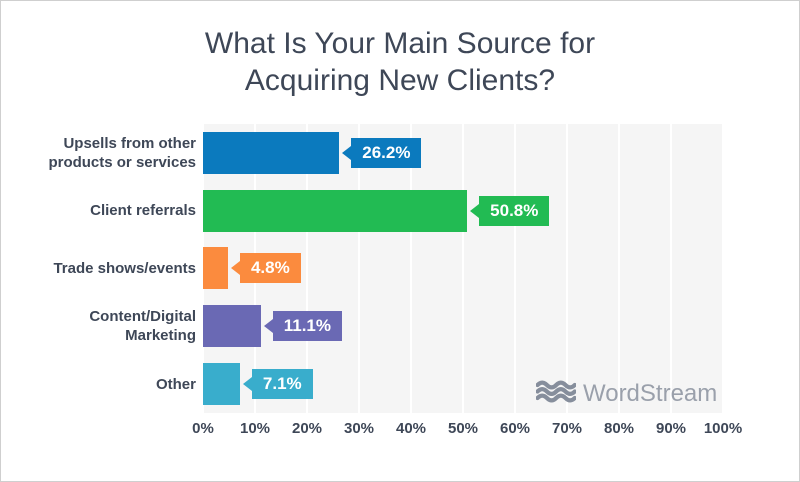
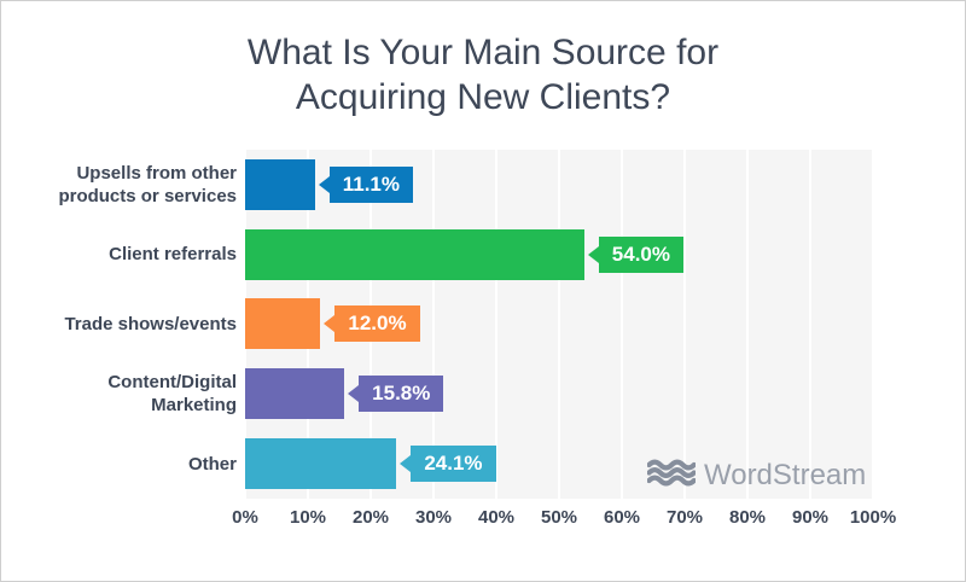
Upsells from other products or services: 26.2% -> 11.1%
Client referrals: 50.8% -> 54.0%
Trade shows/events: 4.8% -> 12.0%
Content/Digital Marketing: 11.1% -> 15.8%
Other: 7.1% -> 24.1%
